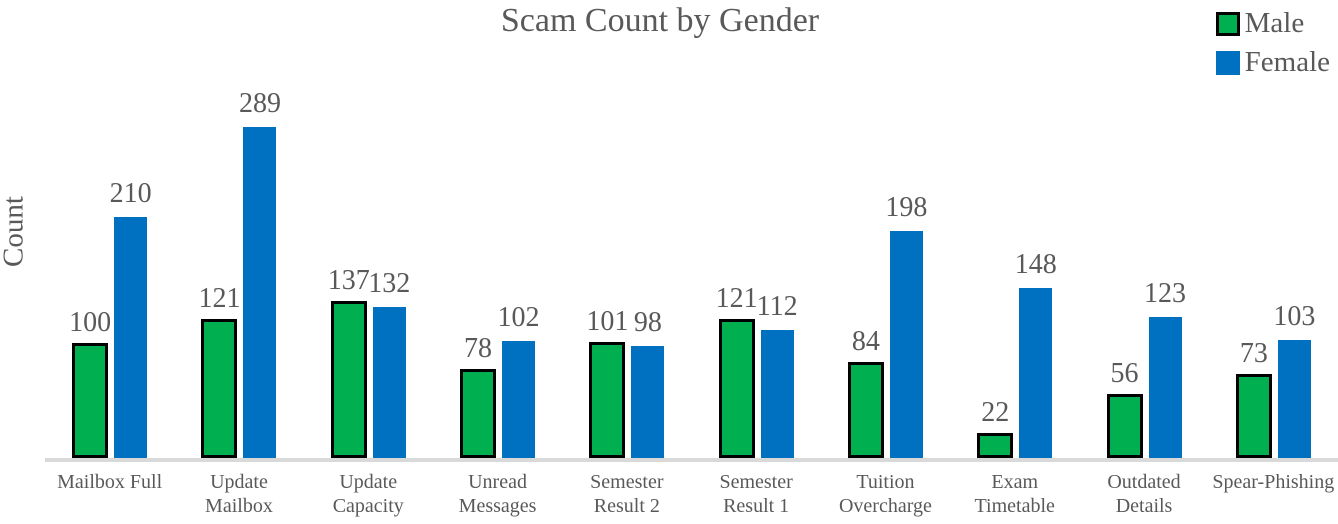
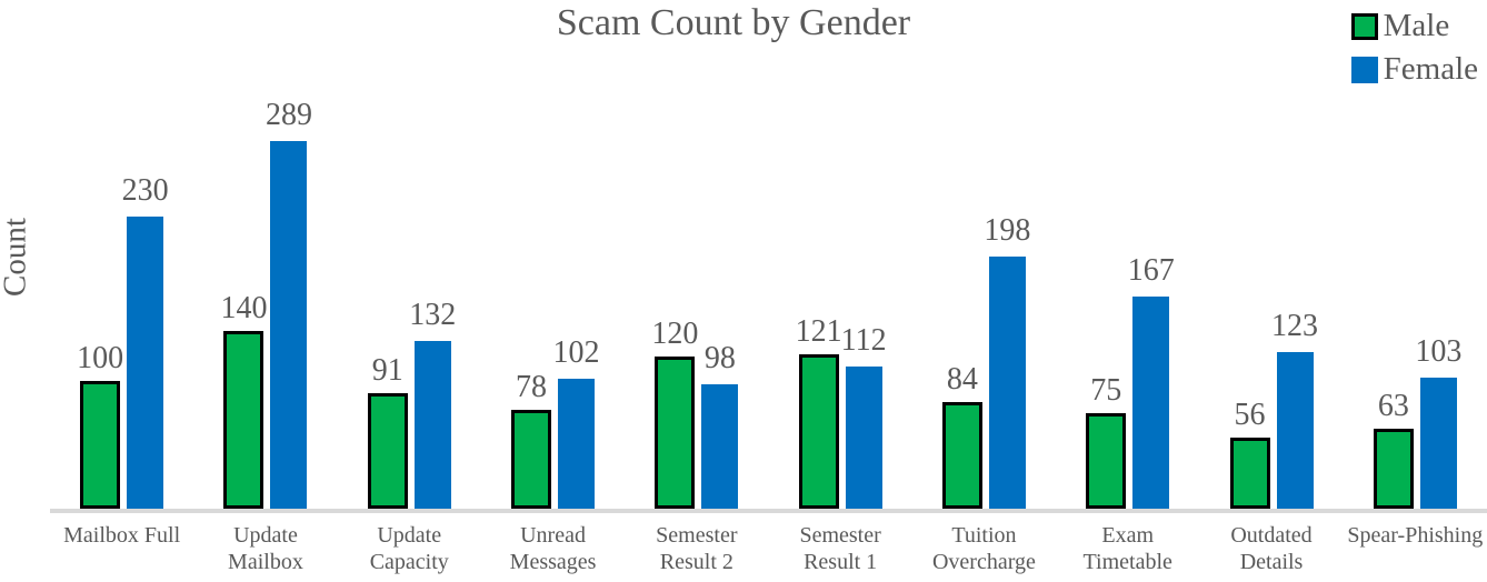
Female/Mailbox Full: 210 -> 230
Male/Update Mailbox: 121 -> 140
Male/Update Capacity: 137 -> 91
Male/Semester Result 2: 101 -> 120
Male/Exam Timetable: 22 -> 75
Female/Exam Timetable: 148 -> 167
Male/Spear-Phishing: 73 -> 63
